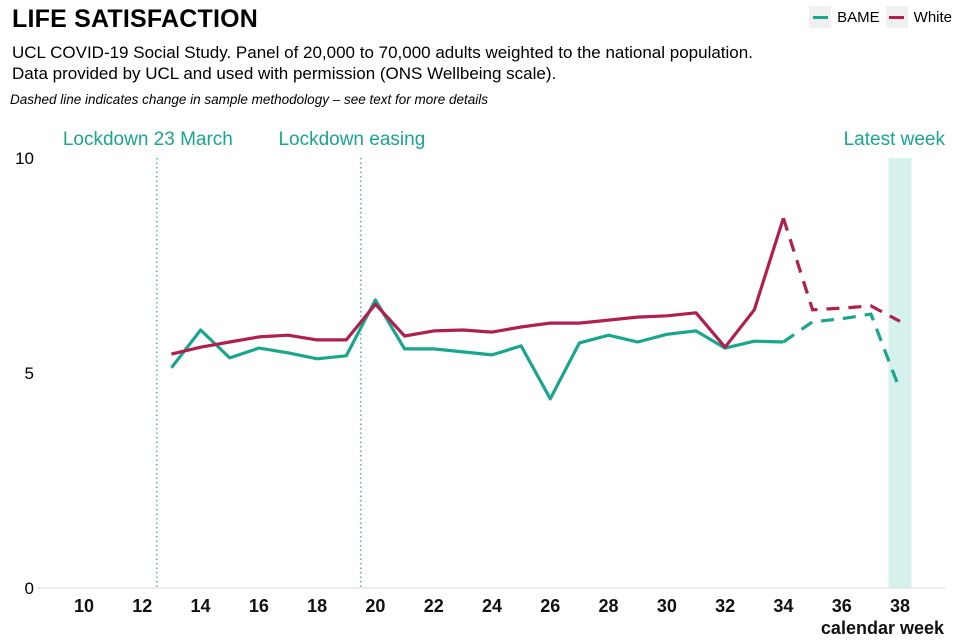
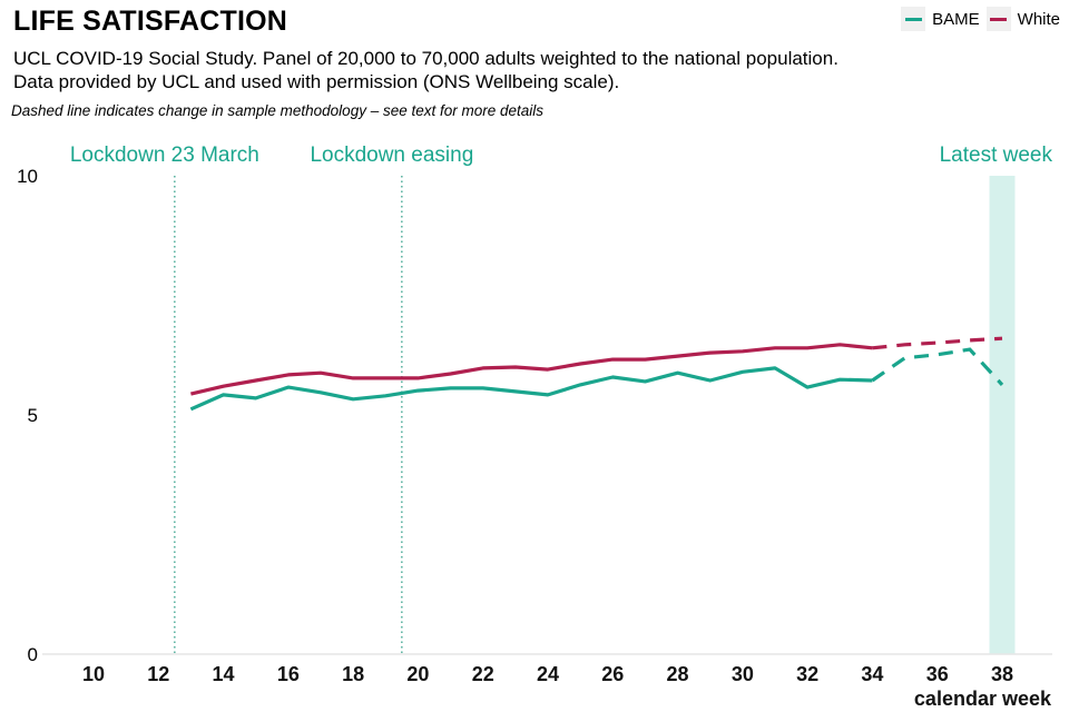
BAME/14: 6.0 -> 5.4
BAME/20: 6.7 -> 5.5
White/20: 6.6 -> 5.8
BAME/26: 4.4 -> 5.8
White/32: 5.6 -> 6.4
White/34: 8.6 -> 6.4
BAME/38: 4.6 -> 5.6
White/38: 6.2 -> 6.6
